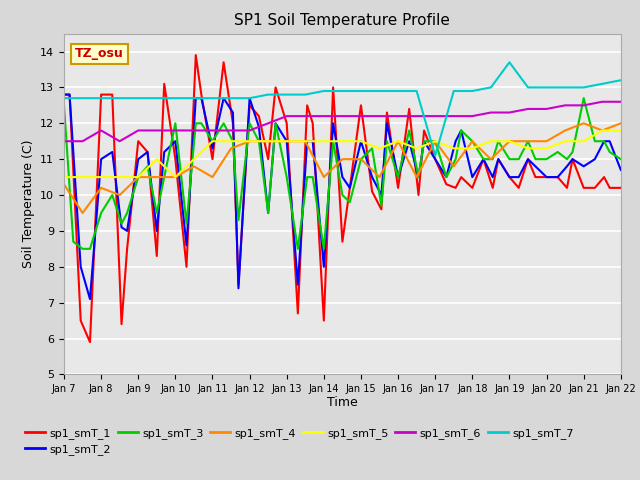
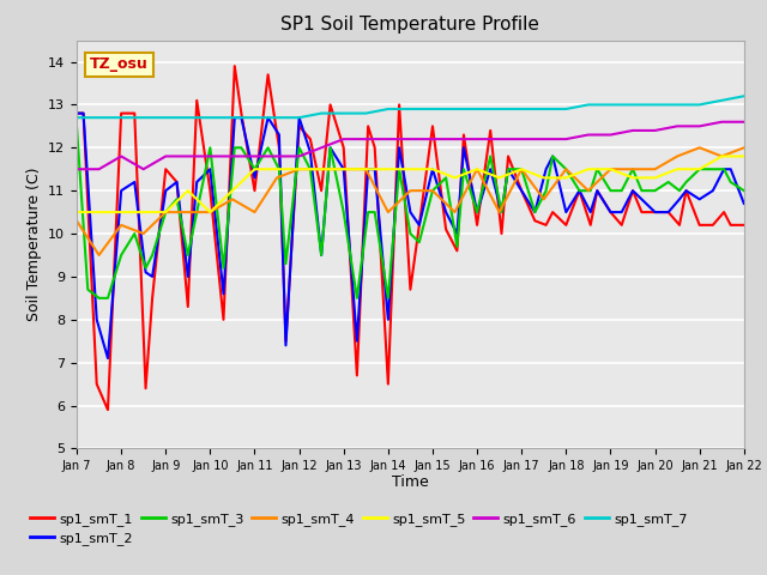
sp1_smT_7/Jan 17: 11.1 -> 12.9
sp1_smT_7/Jan 19: 13.7 -> 13.0
sp1_smT_3/Jan 21: 12.7 -> 11.5
